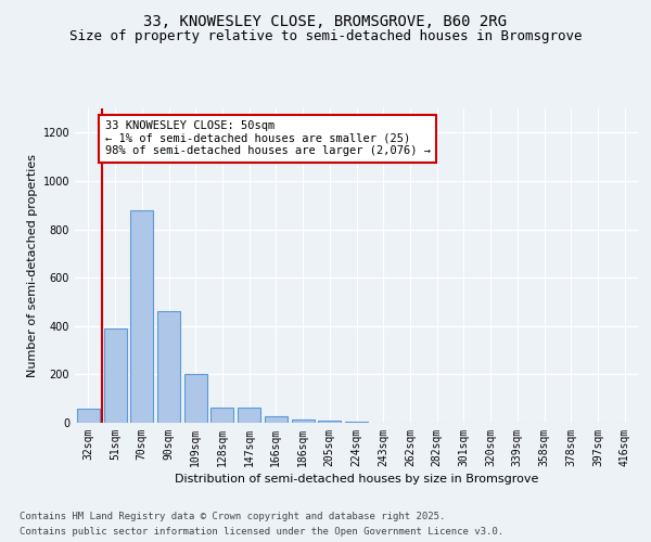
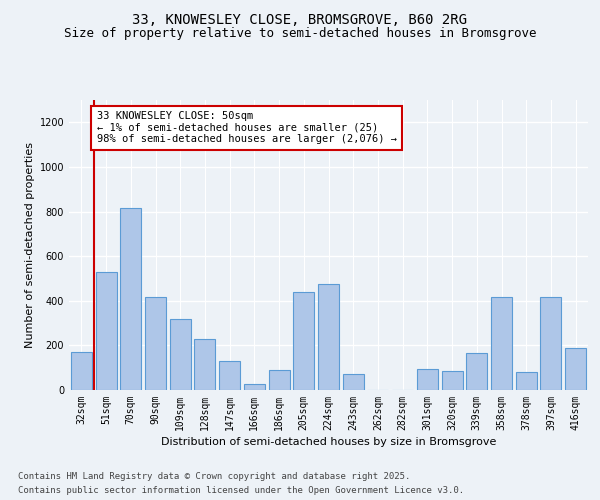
32sqm: 60 -> 170
51sqm: 390 -> 530
70sqm: 880 -> 815
90sqm: 460 -> 415
109sqm: 200 -> 320
128sqm: 65 -> 230
147sqm: 65 -> 130
186sqm: 15 -> 90
205sqm: 7 -> 440
224sqm: 5 -> 475
243sqm: 2 -> 70
301sqm: 0 -> 95
320sqm: 0 -> 85
339sqm: 0 -> 165
358sqm: 0 -> 415
378sqm: 0 -> 80
397sqm: 0 -> 415
416sqm: 0 -> 190
